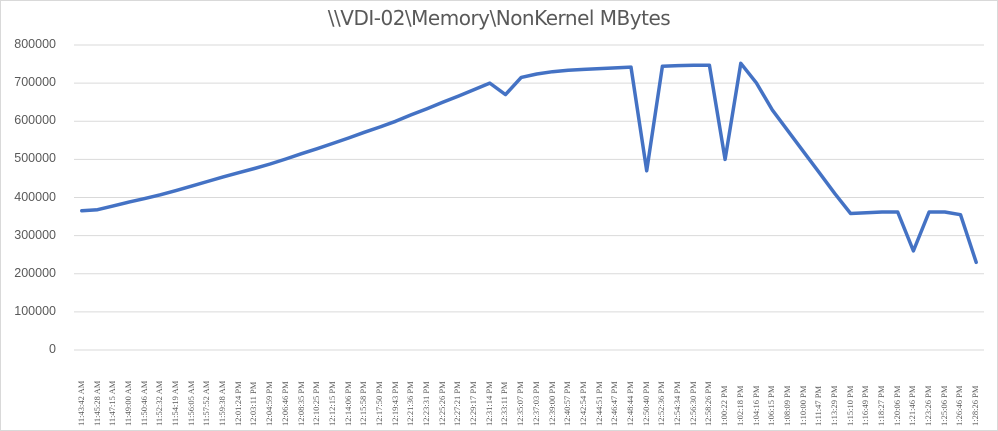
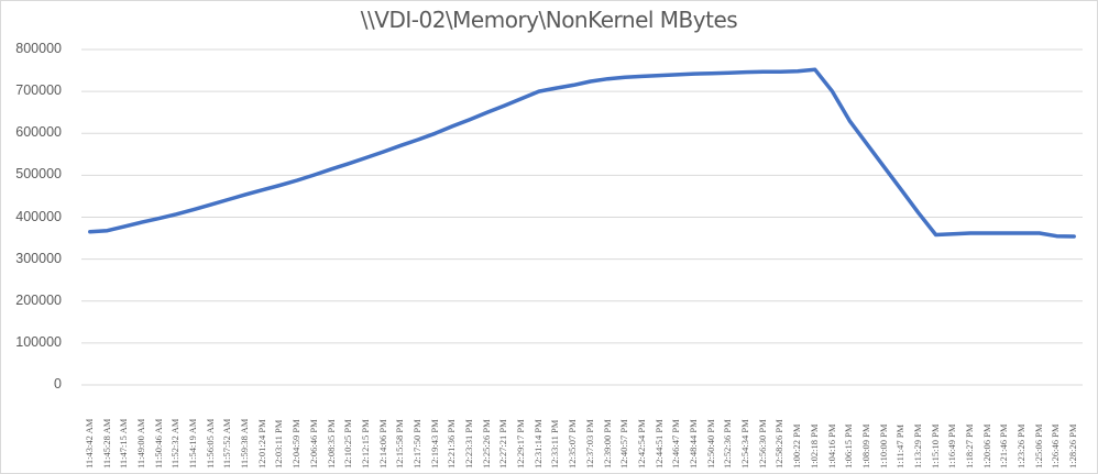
12:33:11 PM: 670000 -> 710000
12:50:40 PM: 470000 -> 740000
1:00:22 PM: 500000 -> 750000
1:21:46 PM: 260000 -> 360000
1:28:26 PM: 230000 -> 350000
